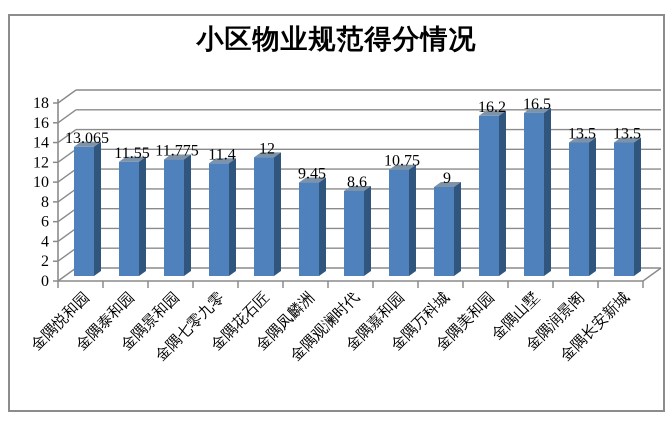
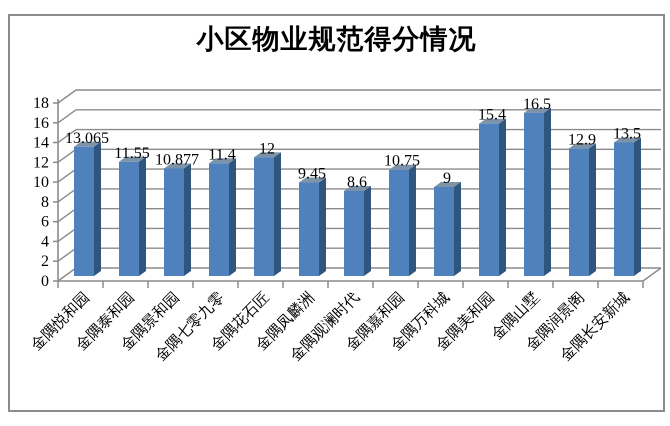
金隅景和园: 11.775 -> 10.877
金隅美和园: 16.2 -> 15.4
金隅润景阁: 13.5 -> 12.9
